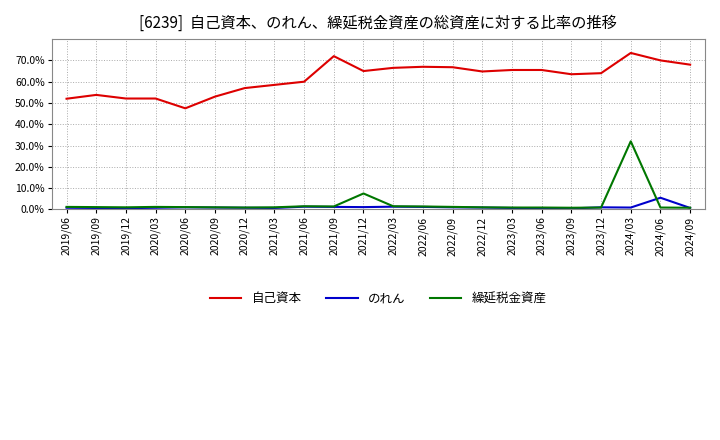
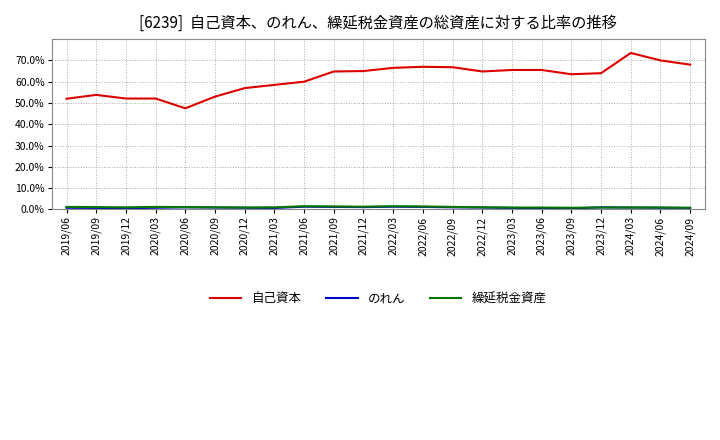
自己資本/2021/09: 72.0% -> 64.8%
繰延税金資産/2021/12: 7.5% -> 1.3%
繰延税金資産/2024/03: 32.0% -> 0.9%
のれん/2024/06: 5.5% -> 0.8%
